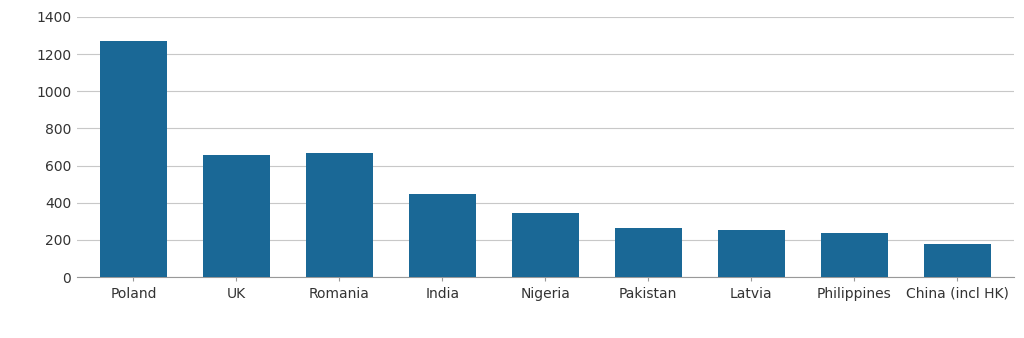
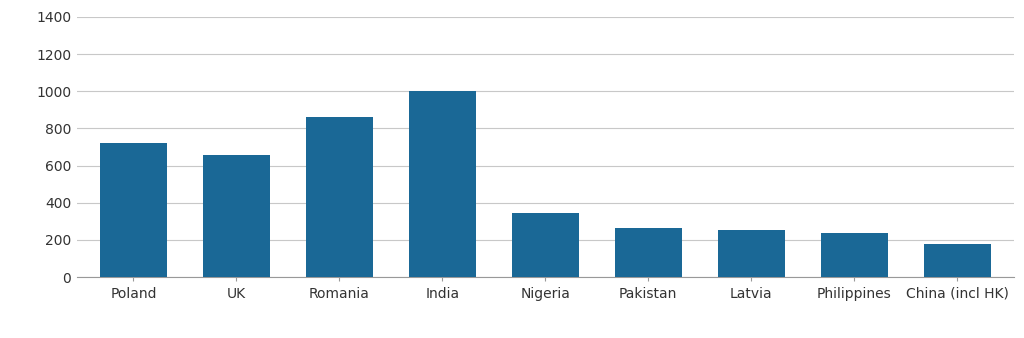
Poland: 1270 -> 720
Romania: 670 -> 860
India: 450 -> 1000
